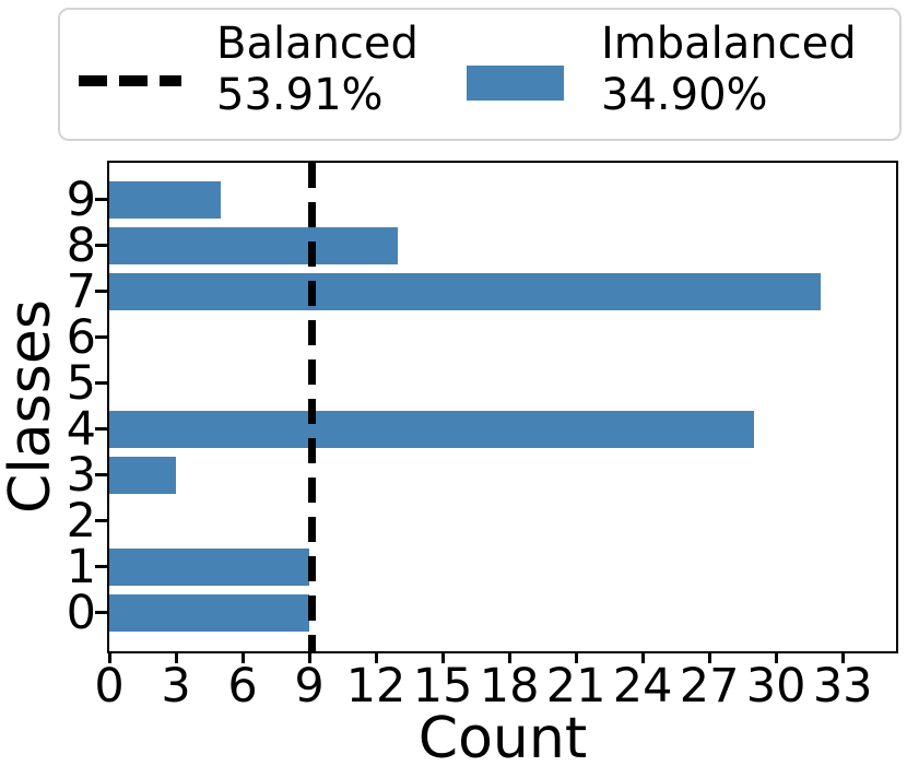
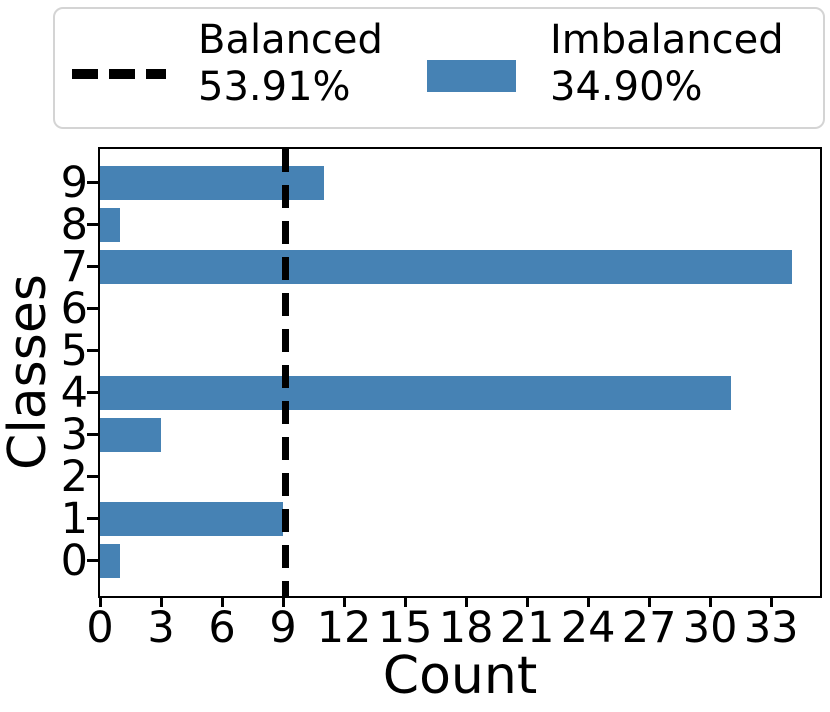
9: 5 -> 11
8: 13 -> 1
7: 32 -> 34
4: 29 -> 31
0: 9 -> 1
